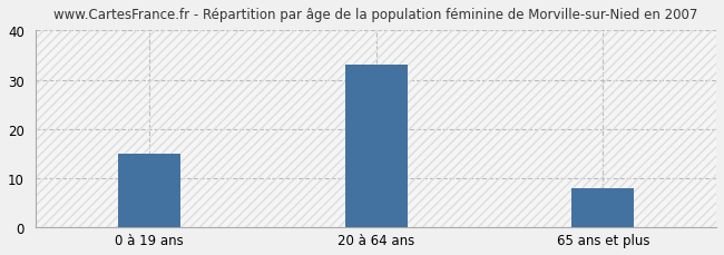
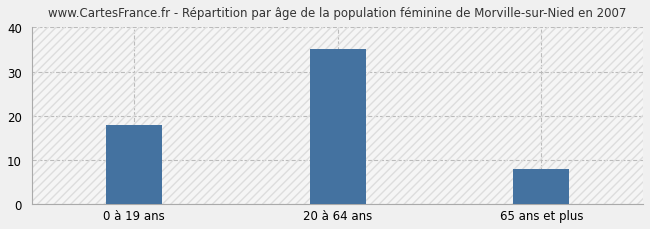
0 à 19 ans: 15 -> 18
20 à 64 ans: 33 -> 35
